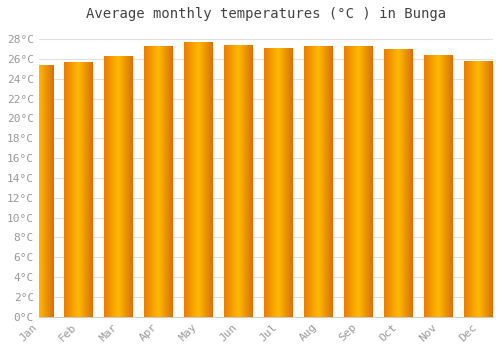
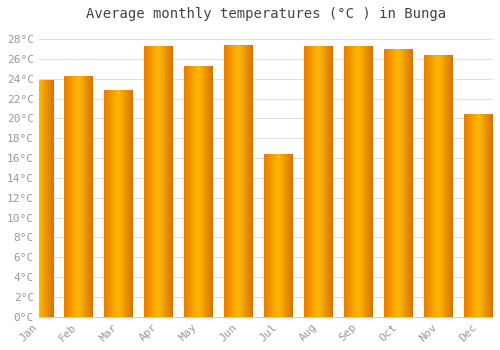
Jan: 25.3°C -> 23.8°C
Feb: 25.6°C -> 24.2°C
Mar: 26.3°C -> 22.8°C
May: 27.7°C -> 25.2°C
Jul: 27.1°C -> 16.4°C
Dec: 25.8°C -> 20.4°C
